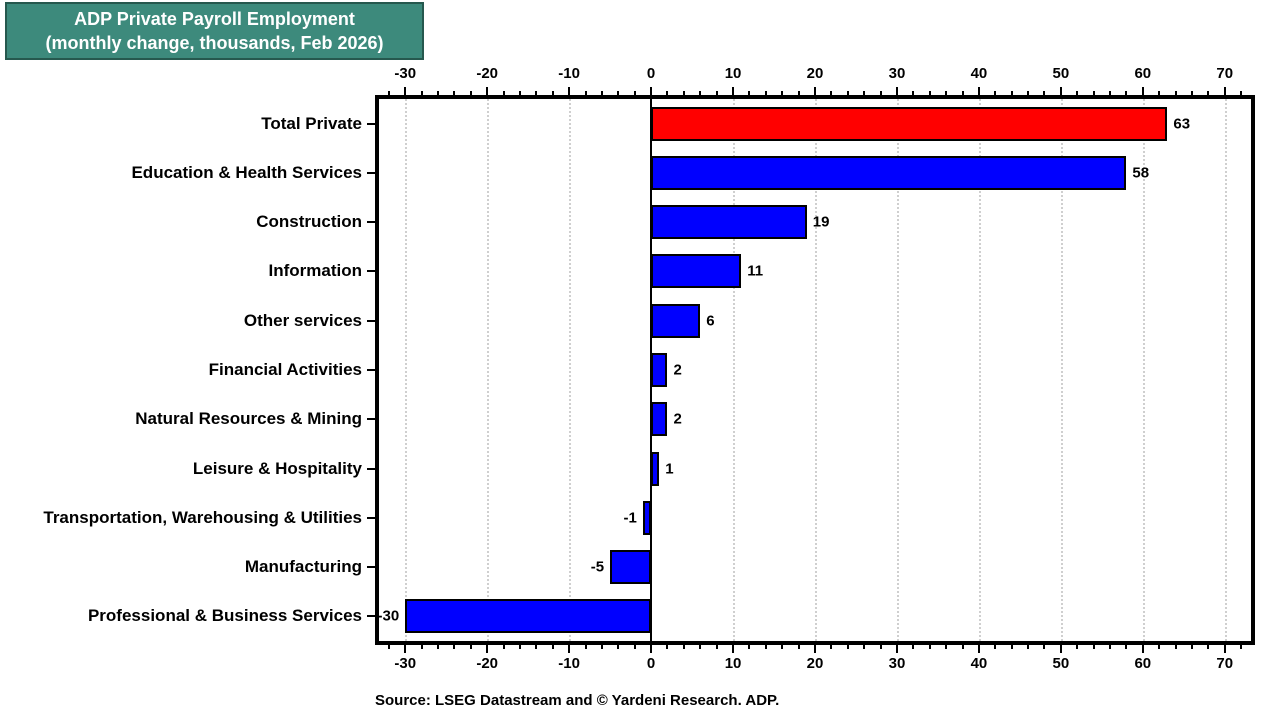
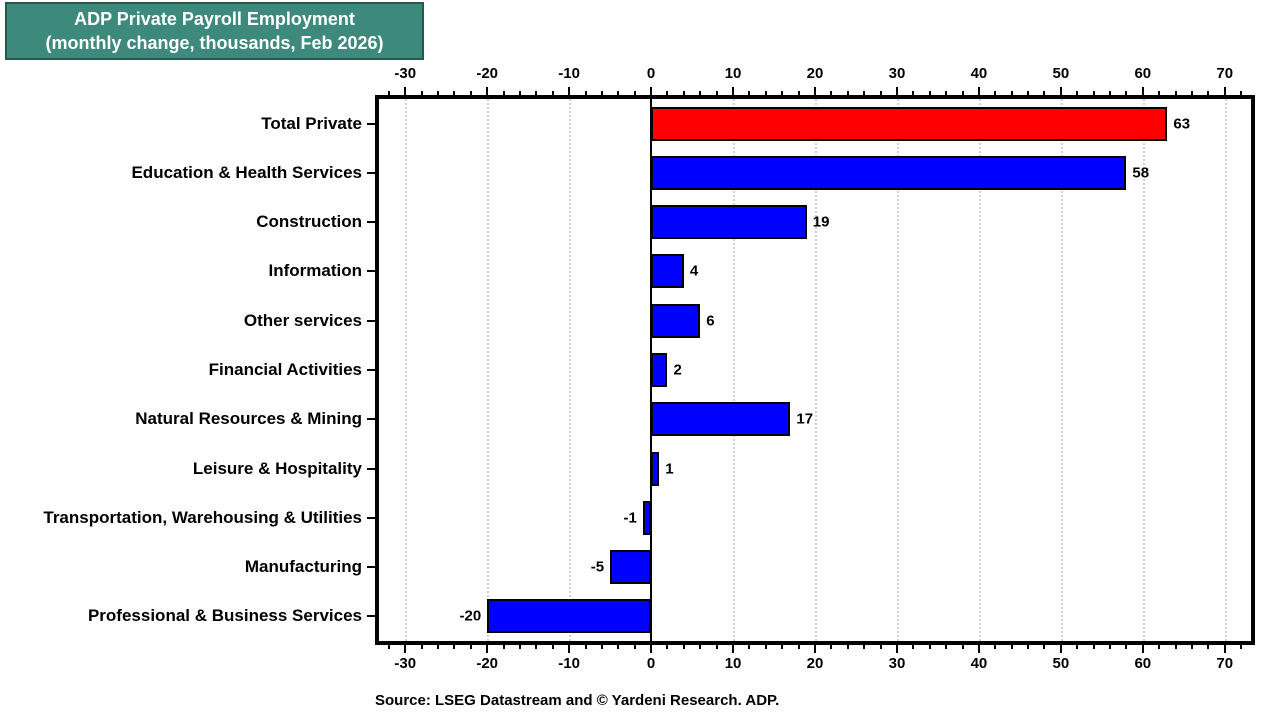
Information: 11 -> 4
Natural Resources & Mining: 2 -> 17
Professional & Business Services: -30 -> -20
